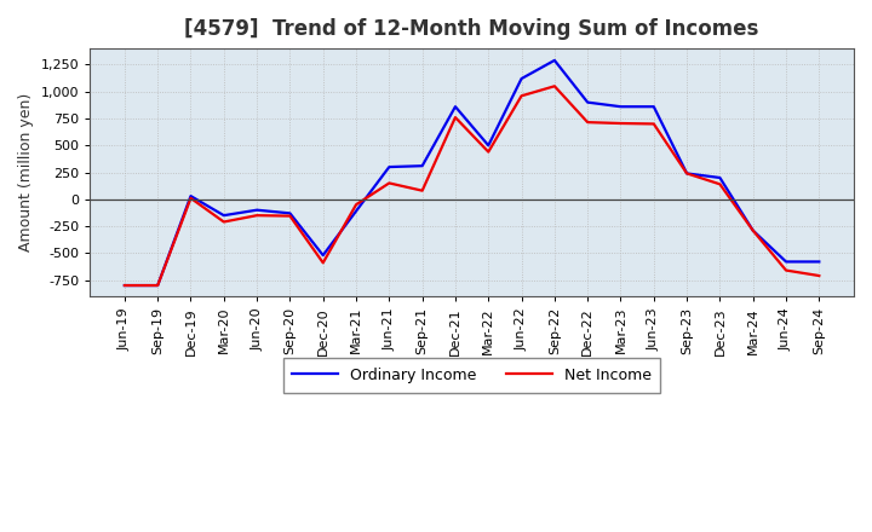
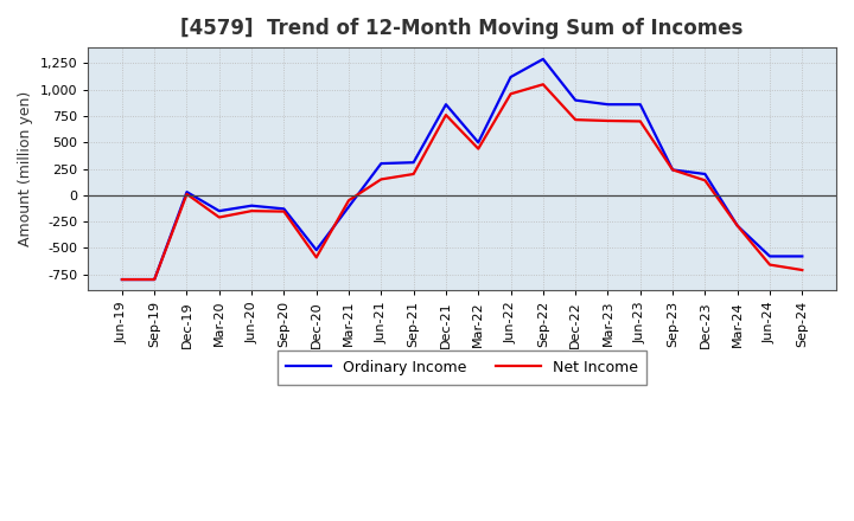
Net Income/Sep-21: 80 -> 200
